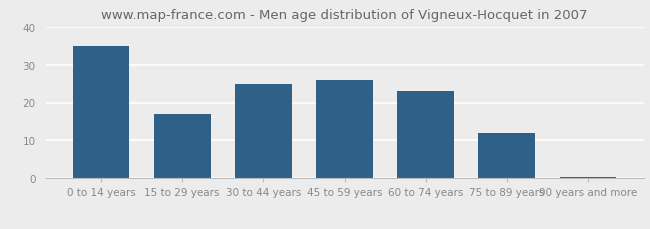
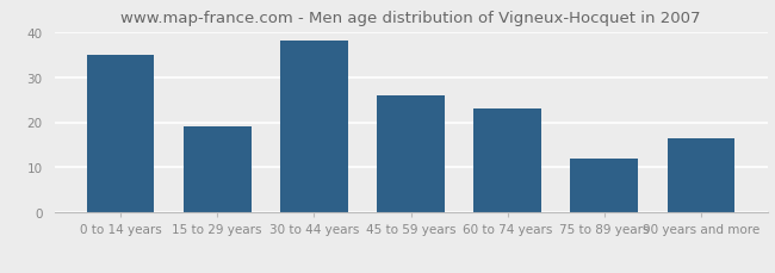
15 to 29 years: 17.0 -> 19.0
30 to 44 years: 25.0 -> 38.0
90 years and more: 0.5 -> 16.5
